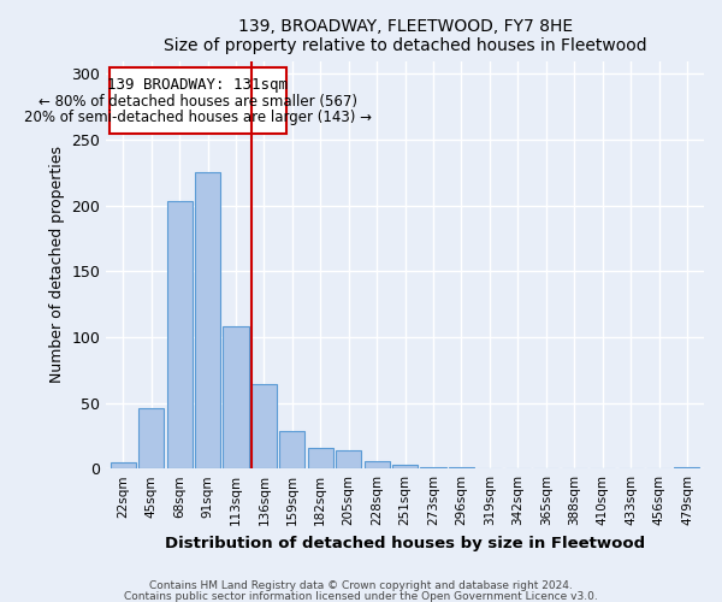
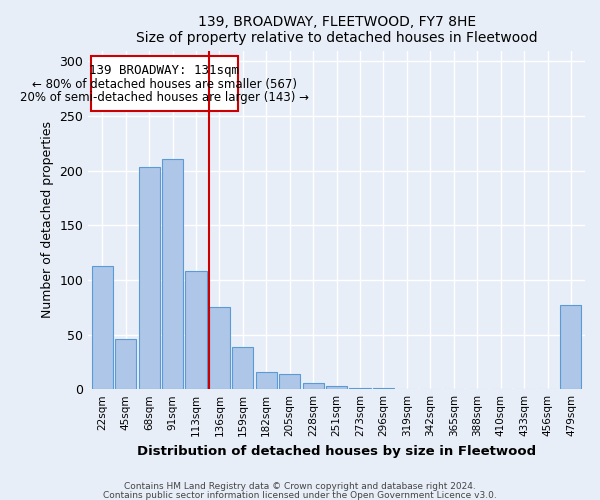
22sqm: 5 -> 113
91sqm: 225 -> 211
136sqm: 64 -> 75
159sqm: 29 -> 39
479sqm: 1 -> 77
